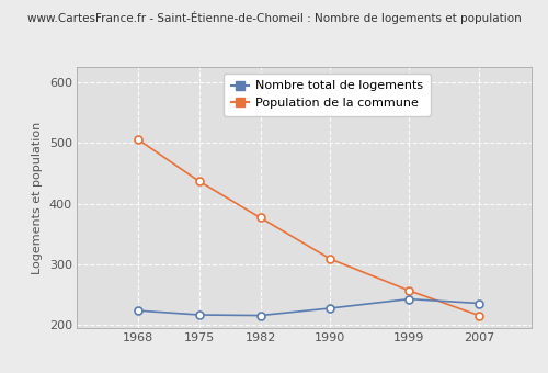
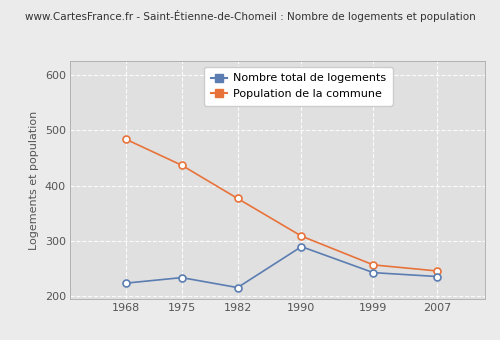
Population de la commune/1968: 506 -> 484
Nombre total de logements/1975: 217 -> 234
Nombre total de logements/1990: 228 -> 290
Population de la commune/2007: 216 -> 246
